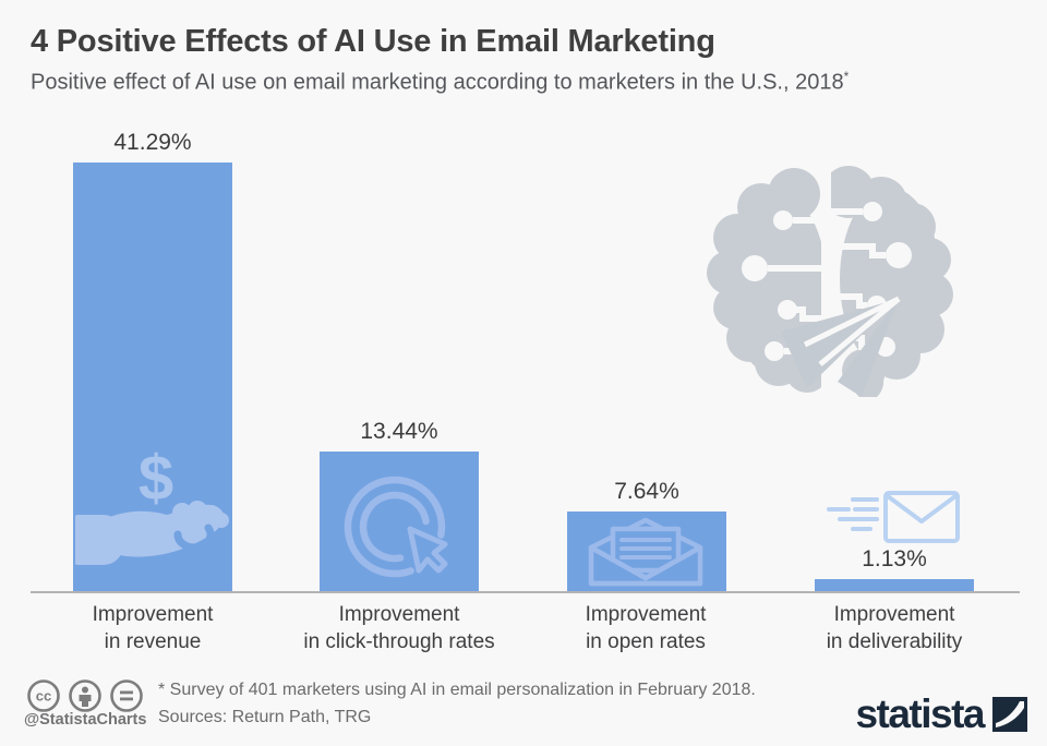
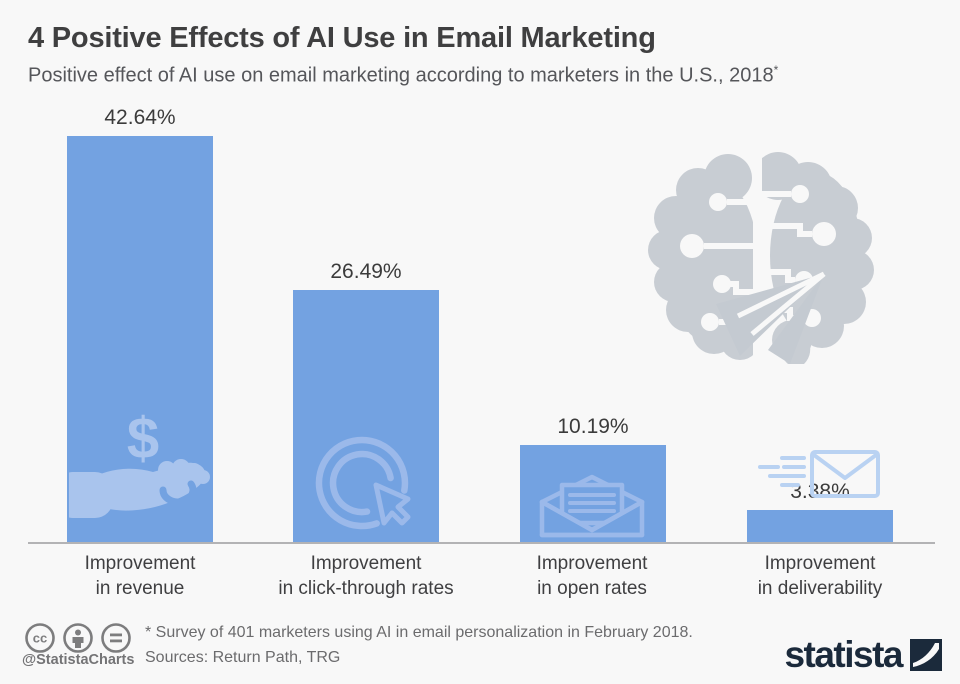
Improvement in revenue: 41.29% -> 42.64%
Improvement in click-through rates: 13.44% -> 26.49%
Improvement in open rates: 7.64% -> 10.19%
Improvement in deliverability: 1.13% -> 3.38%
